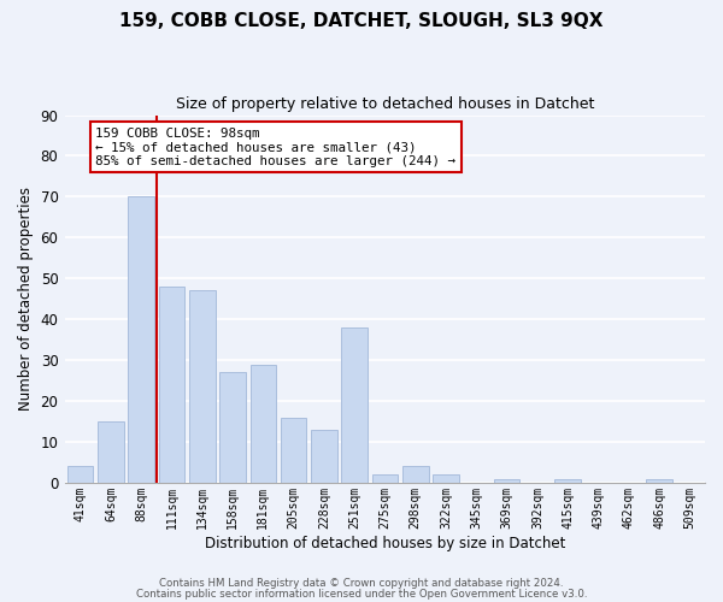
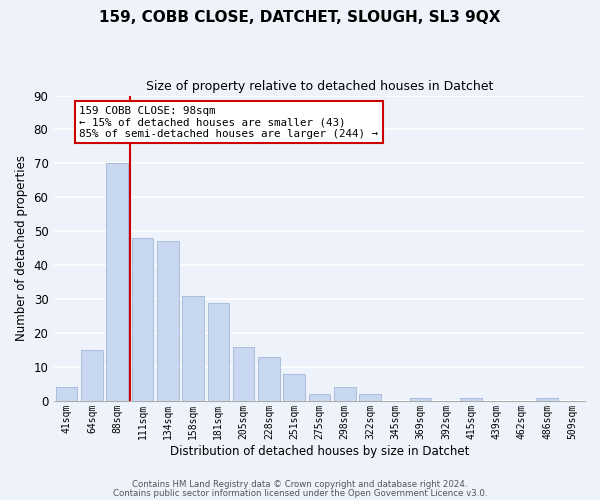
158sqm: 27 -> 31
251sqm: 38 -> 8
